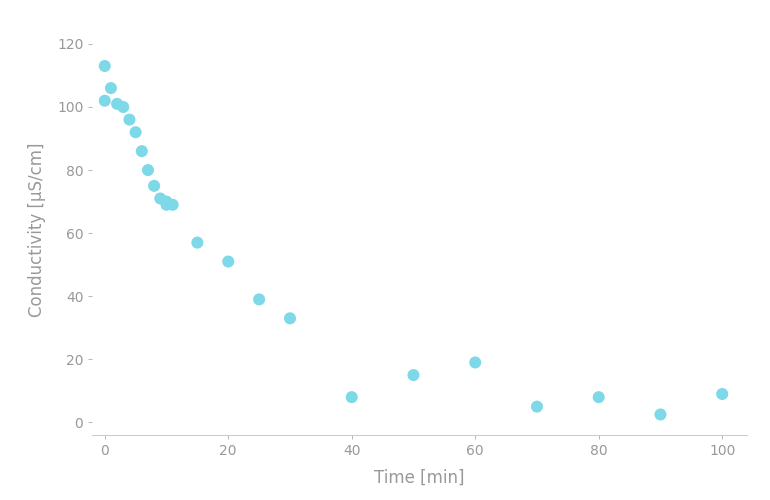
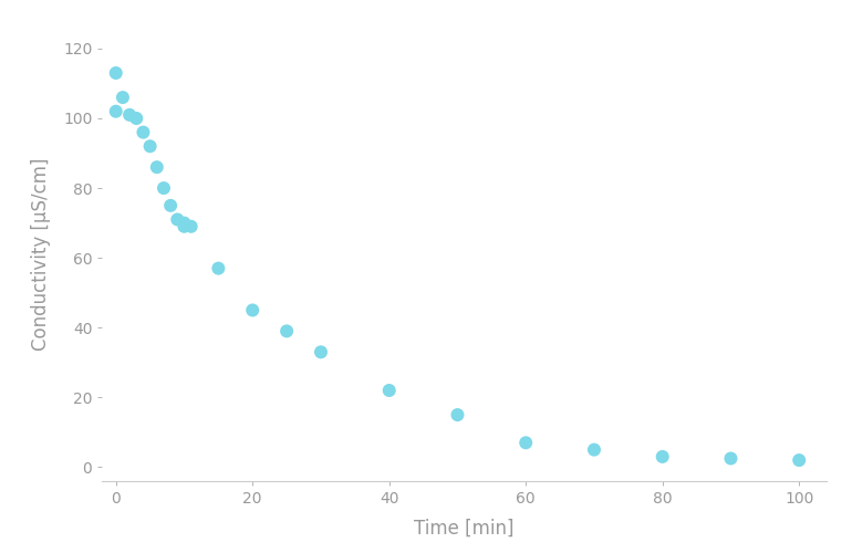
20: 51.0 -> 45.0
40: 8.0 -> 22.0
60: 19.0 -> 7.0
80: 8.0 -> 3.0
100: 9.0 -> 2.0
